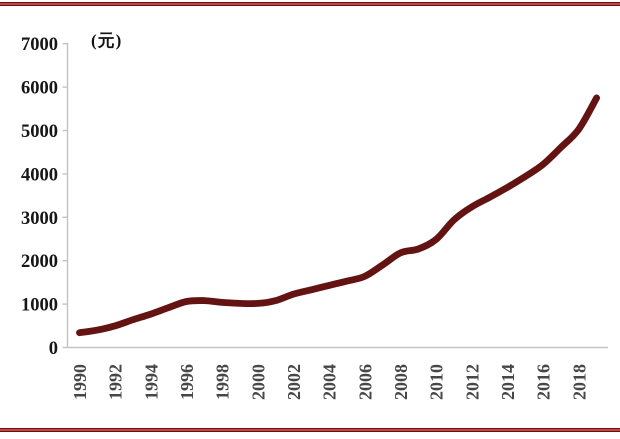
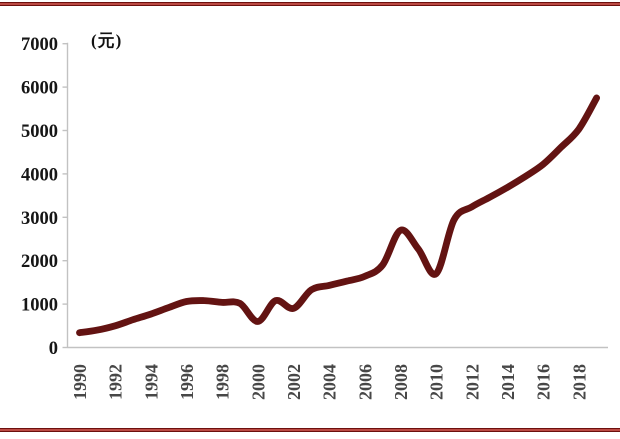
2000: 1000 -> 600
2002: 1200 -> 900
2008: 2200 -> 2700
2010: 2500 -> 1700
